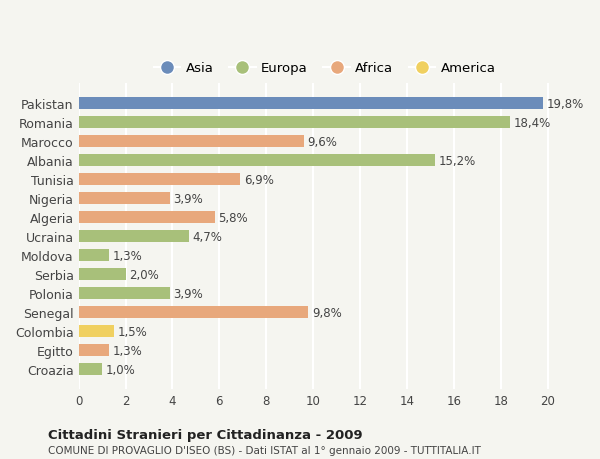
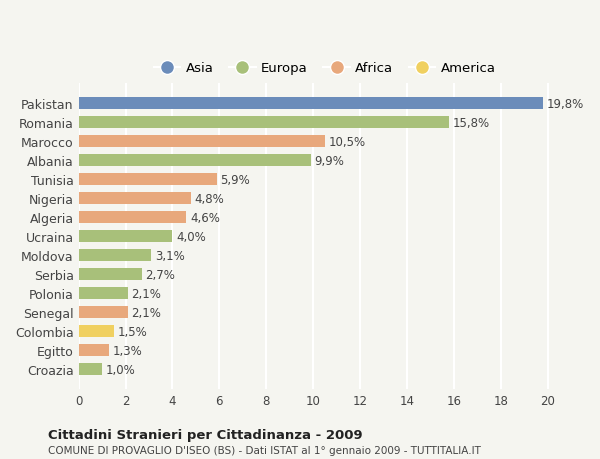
Romania: 18,4% -> 15,8%
Marocco: 9,6% -> 10,5%
Albania: 15,2% -> 9,9%
Tunisia: 6,9% -> 5,9%
Nigeria: 3,9% -> 4,8%
Algeria: 5,8% -> 4,6%
Ucraina: 4,7% -> 4,0%
Moldova: 1,3% -> 3,1%
Serbia: 2,0% -> 2,7%
Polonia: 3,9% -> 2,1%
Senegal: 9,8% -> 2,1%
